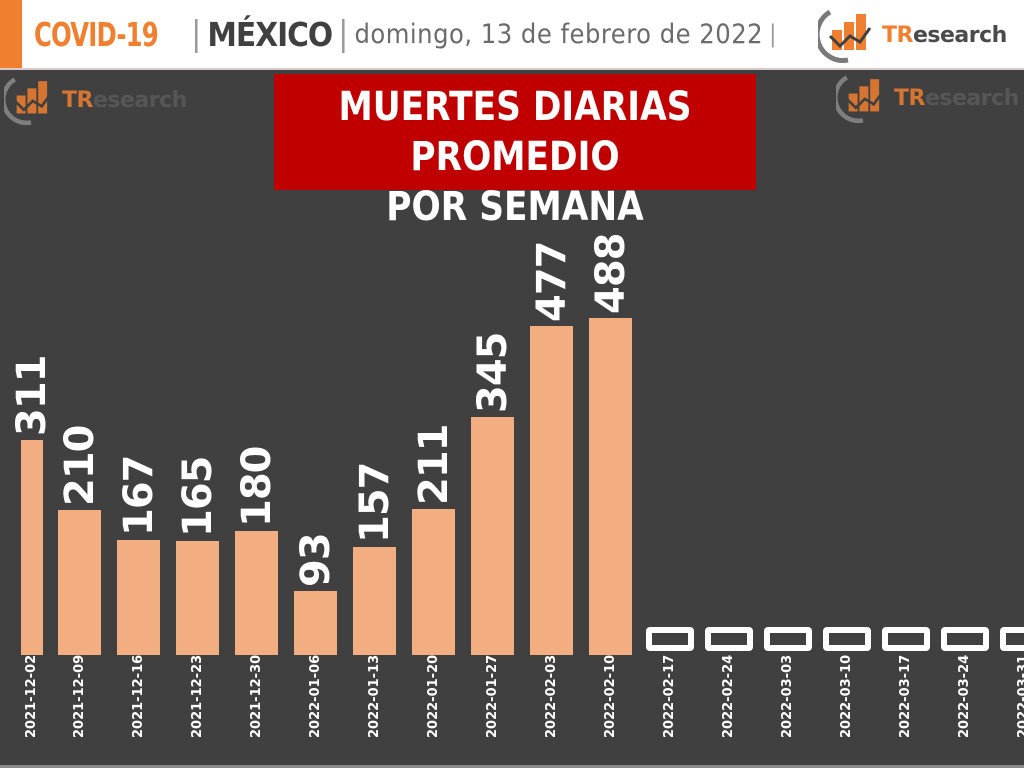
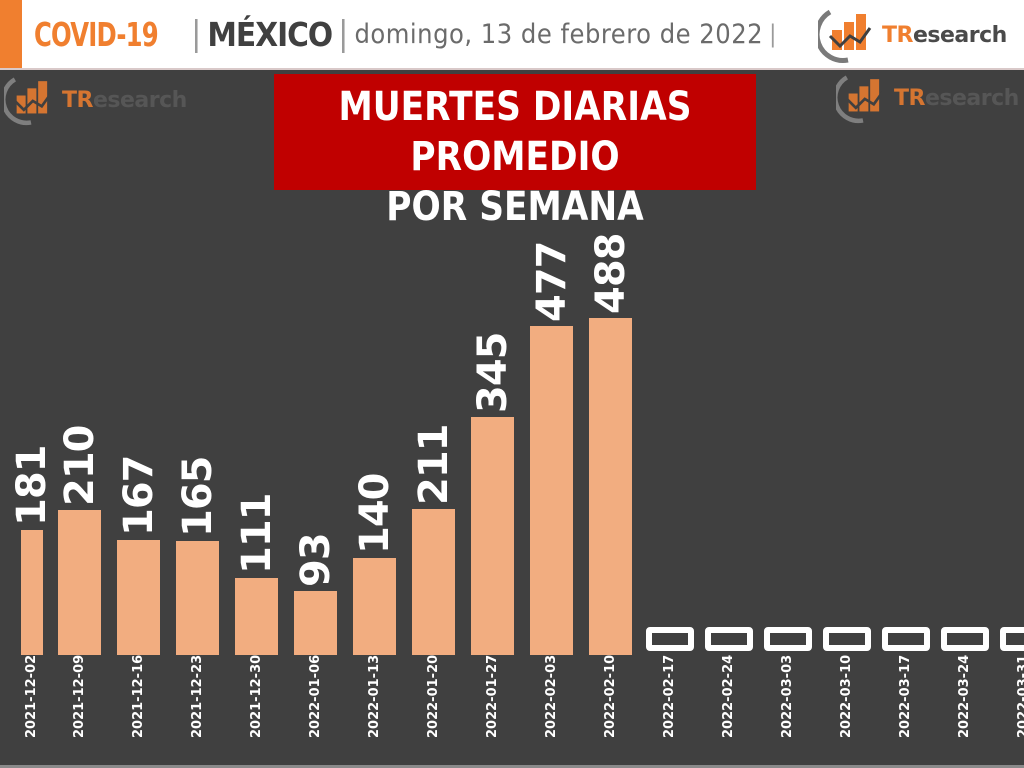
2021-12-02: 311 -> 181
2021-12-30: 180 -> 111
2022-01-13: 157 -> 140
